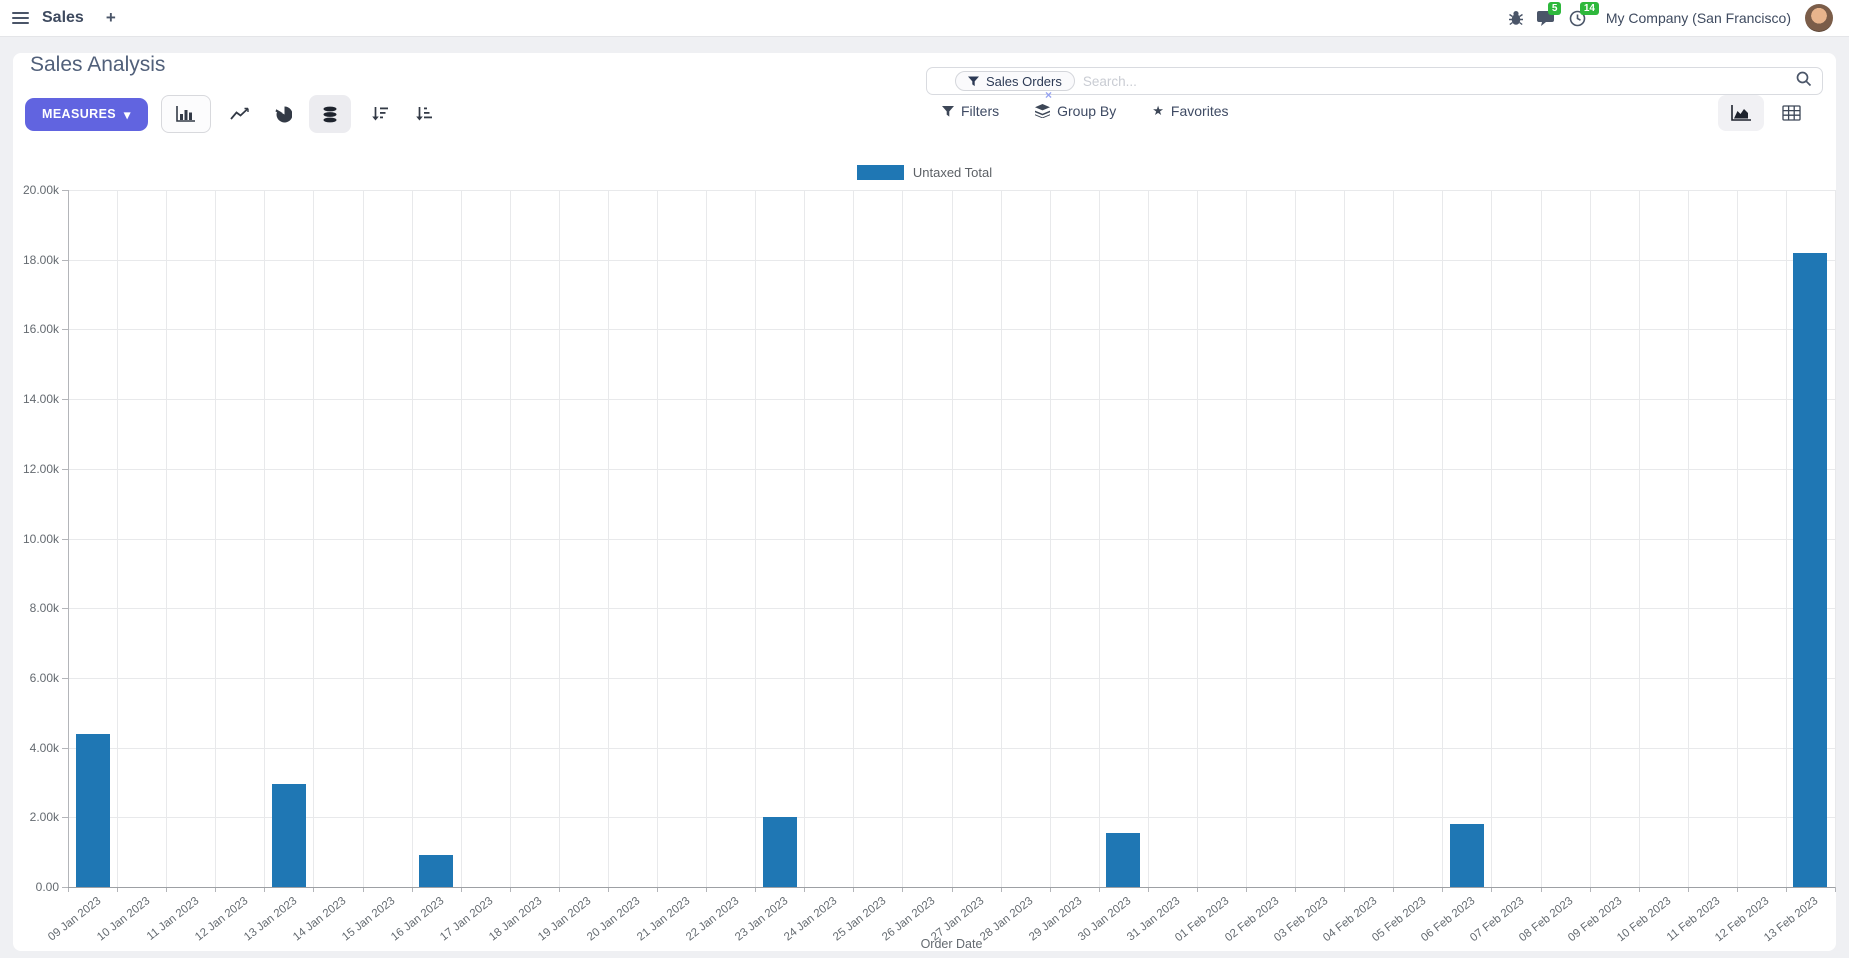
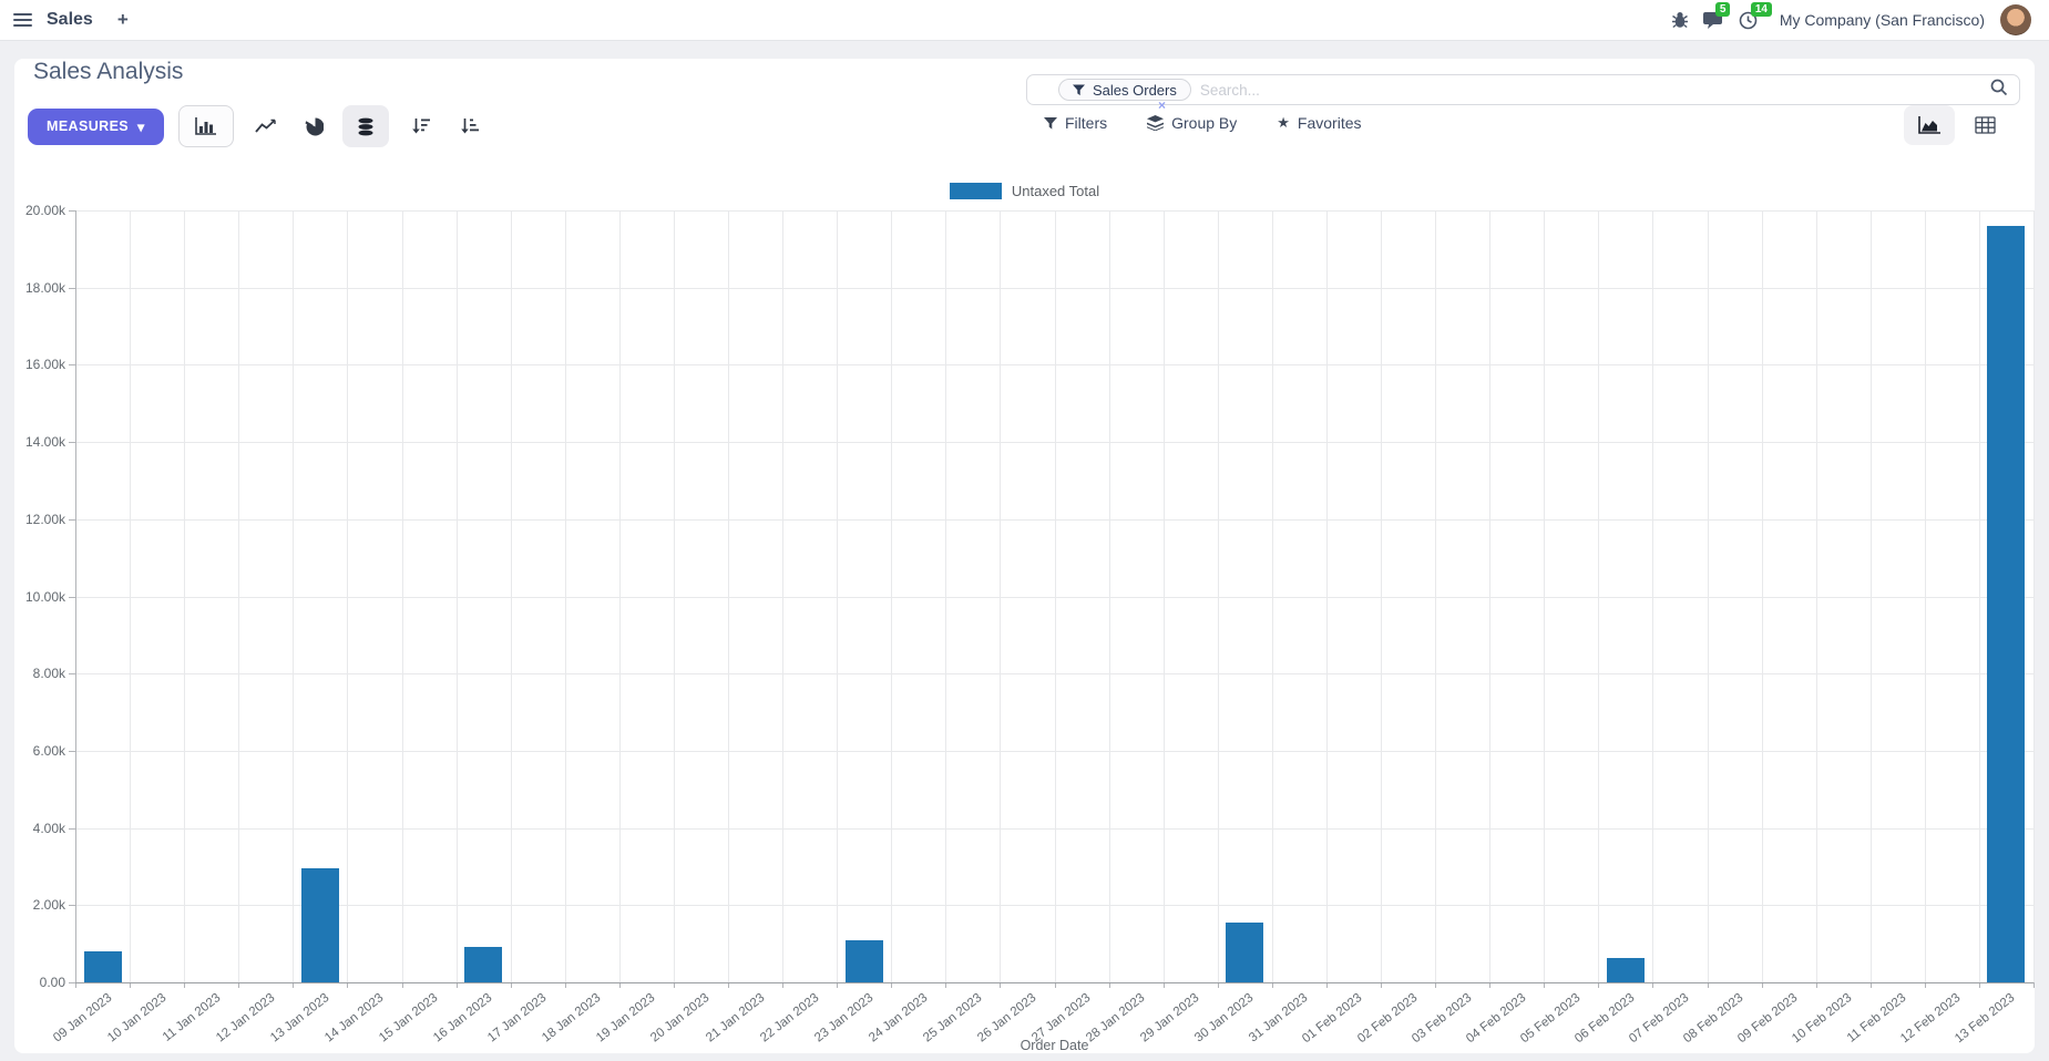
09 Jan 2023: 4.4k -> 0.8k
23 Jan 2023: 2.0k -> 1.1k
06 Feb 2023: 1.8k -> 0.6k
13 Feb 2023: 18.2k -> 19.6k
